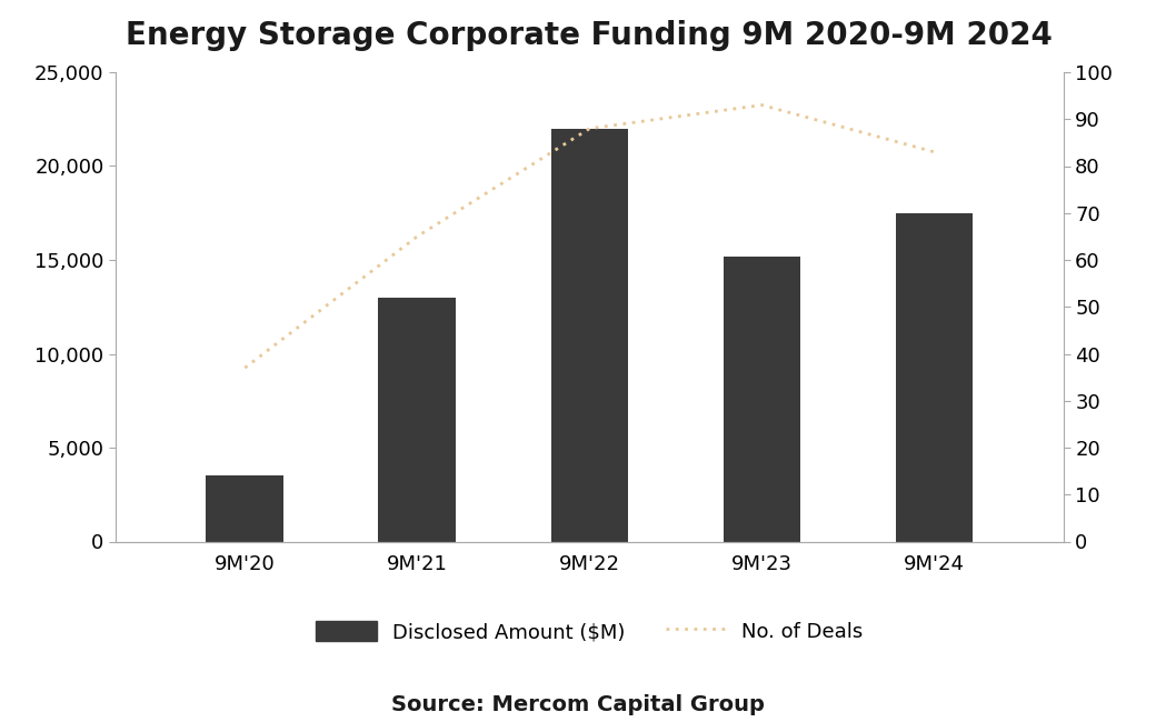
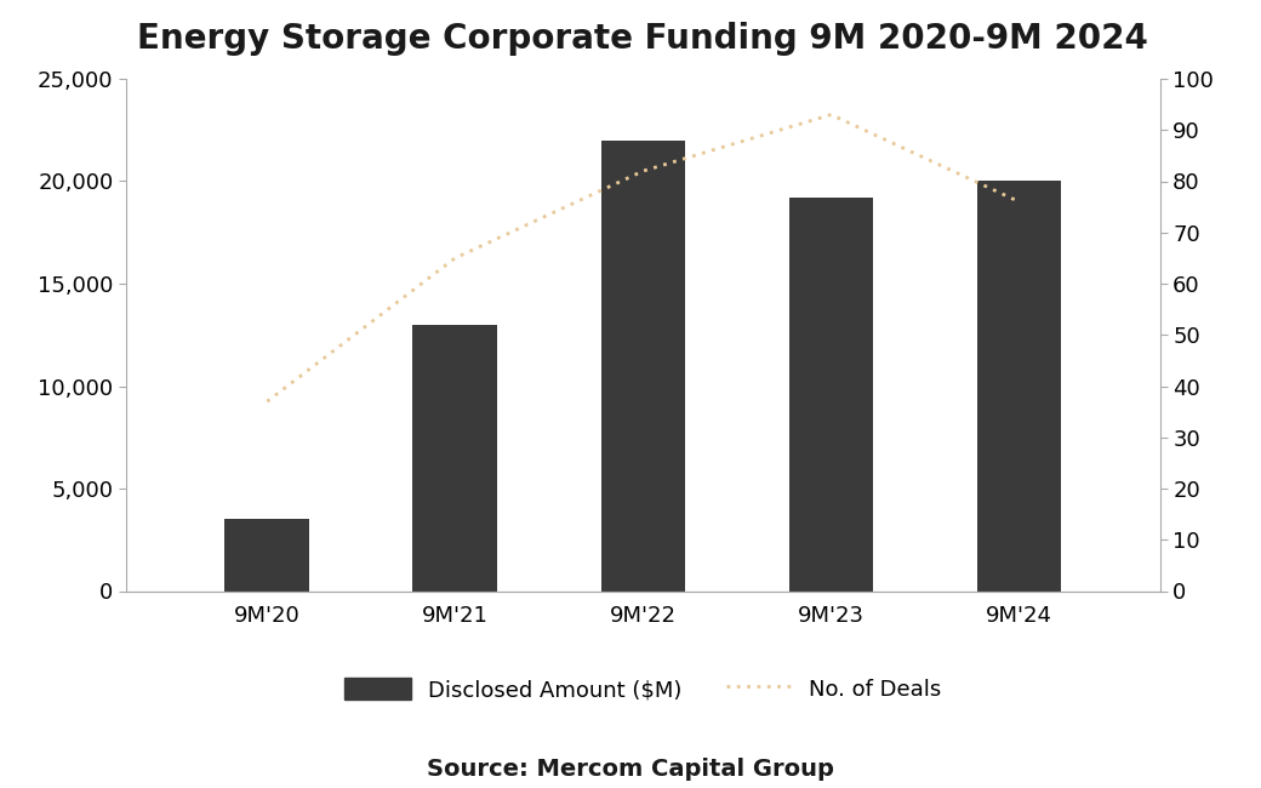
No. of Deals/9M'22: 88 -> 82
Disclosed Amount ($M)/9M'23: 15,200 -> 19,200
Disclosed Amount ($M)/9M'24: 17,500 -> 20,000
No. of Deals/9M'24: 83 -> 76
